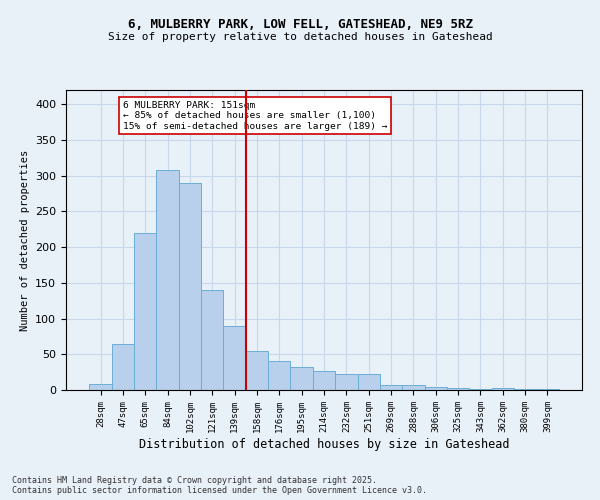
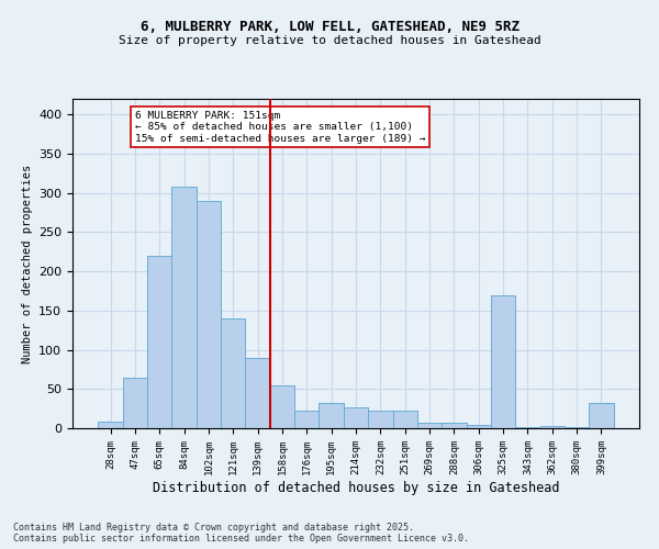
176sqm: 40 -> 22
325sqm: 3 -> 170
399sqm: 2 -> 32
